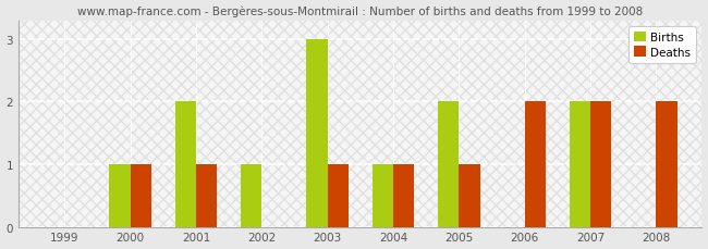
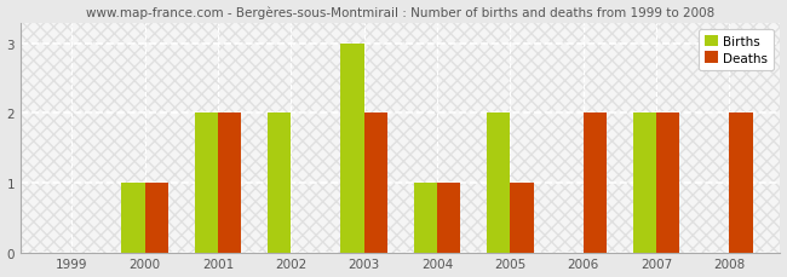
Deaths/2001: 1 -> 2
Births/2002: 1 -> 2
Deaths/2003: 1 -> 2
